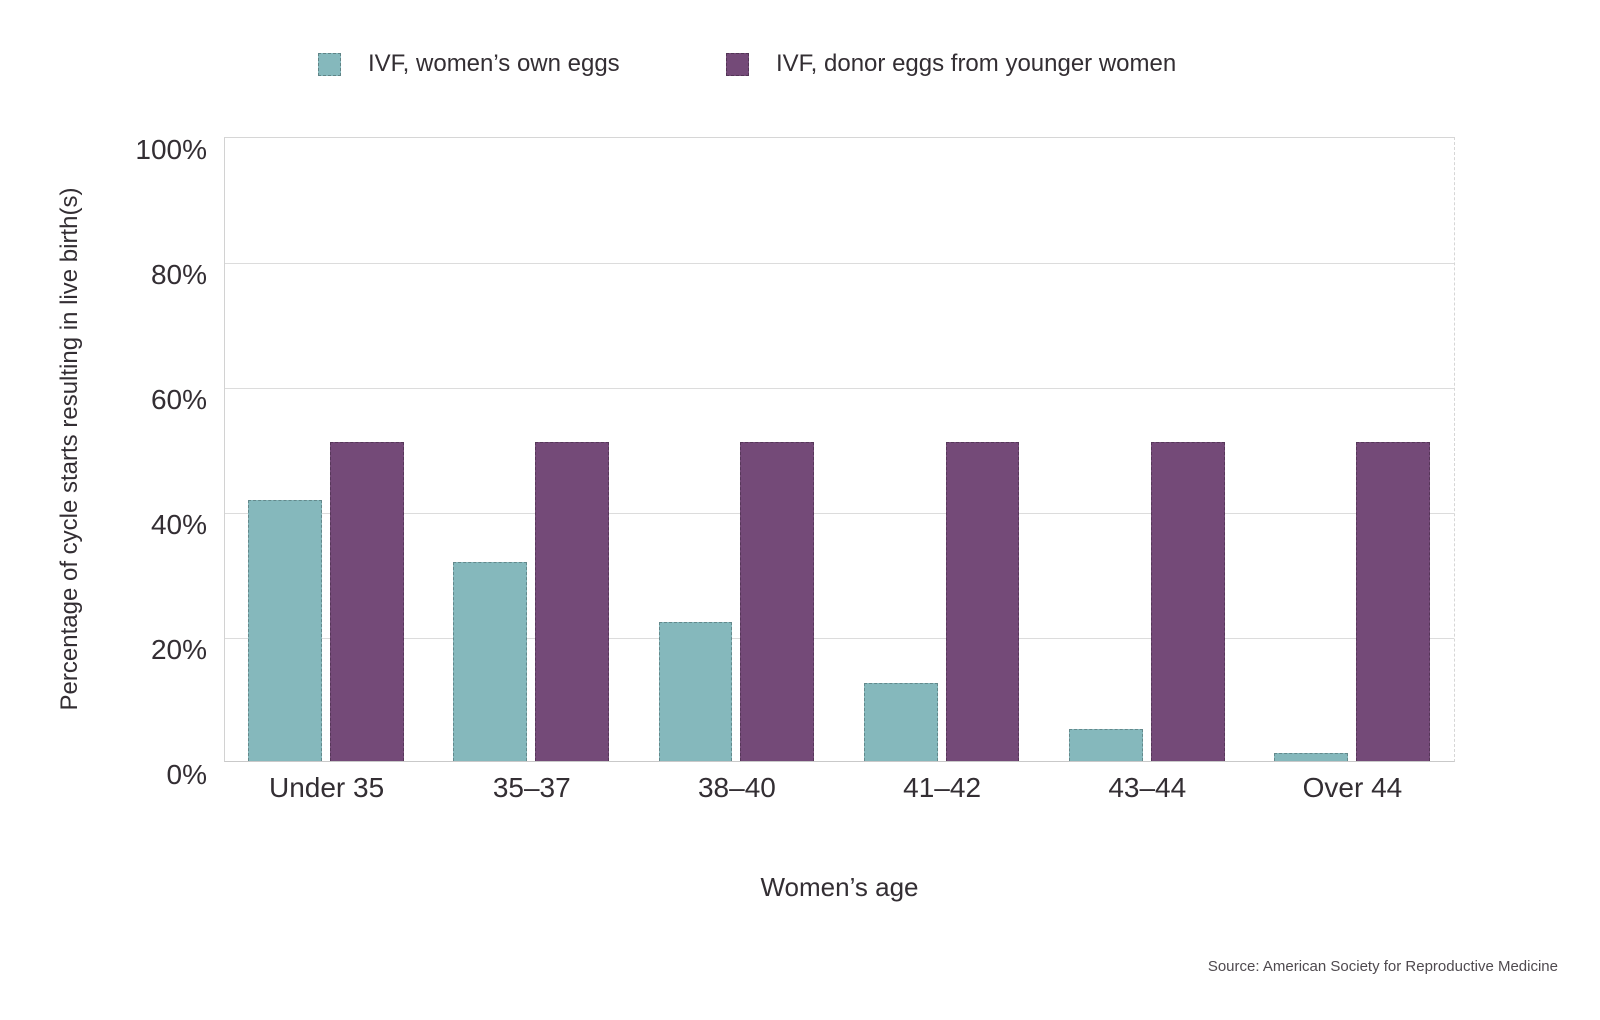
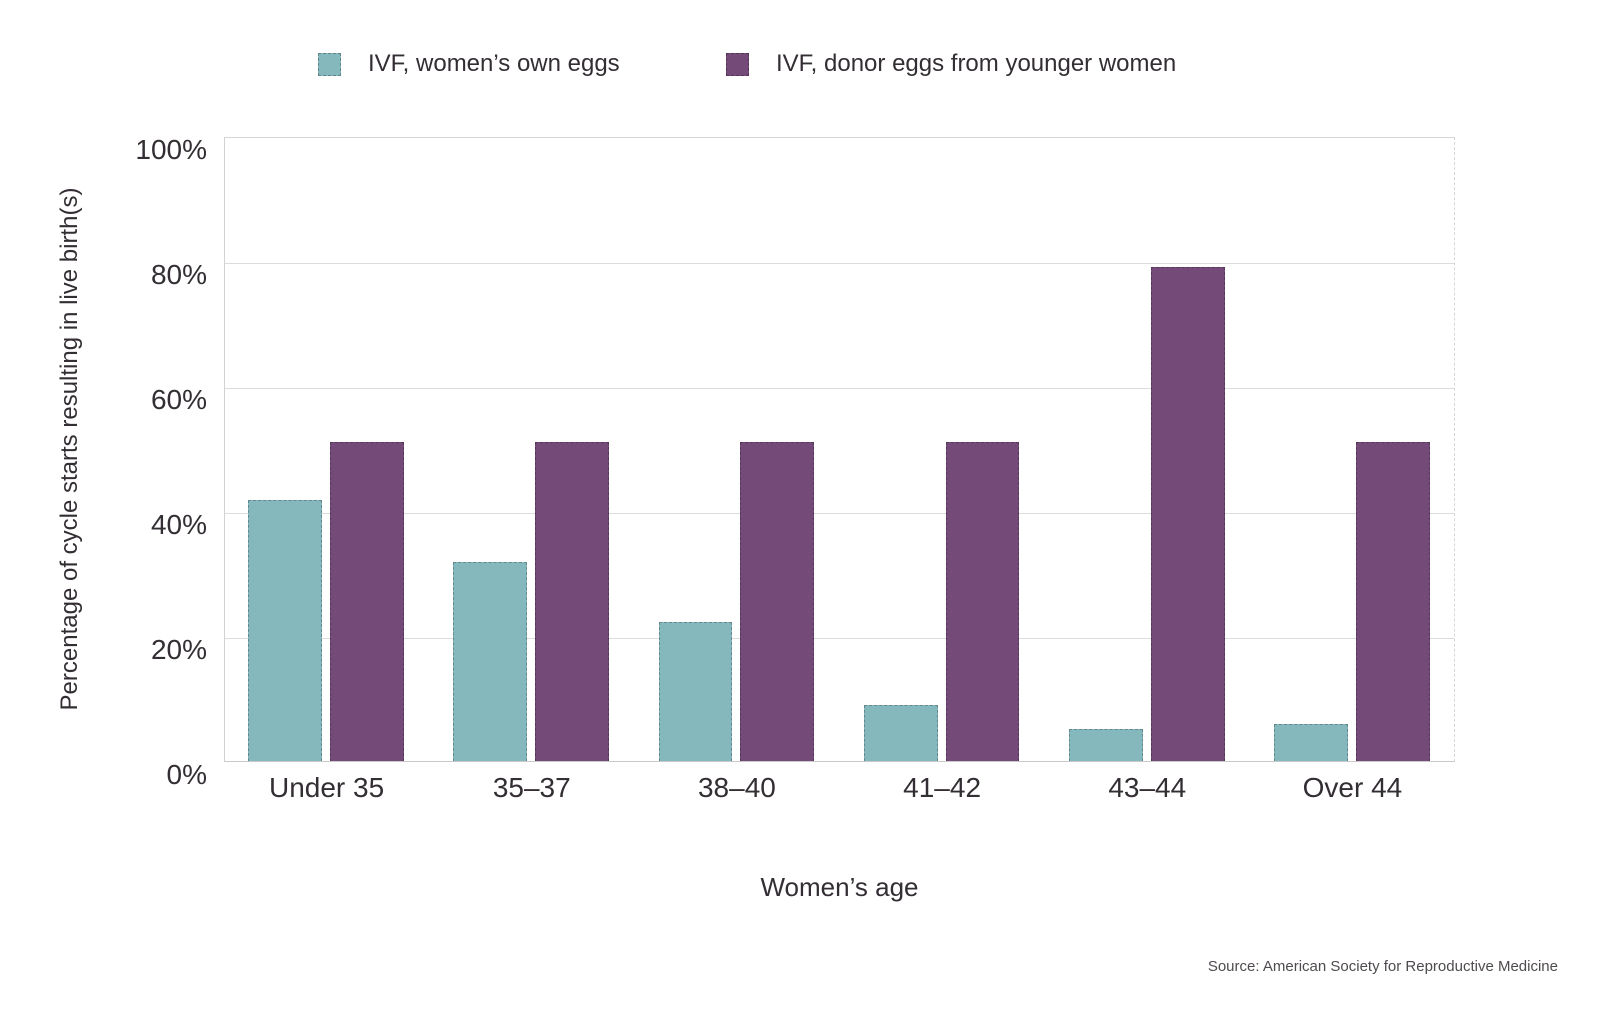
IVF, women’s own eggs/41–42: 12% -> 9%
IVF, donor eggs from younger women/43–44: 51% -> 79%
IVF, women’s own eggs/Over 44: 1% -> 6%
